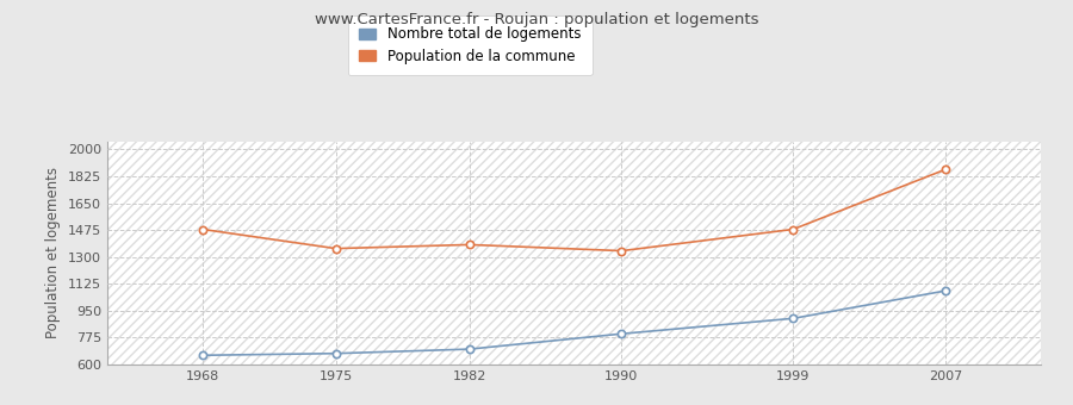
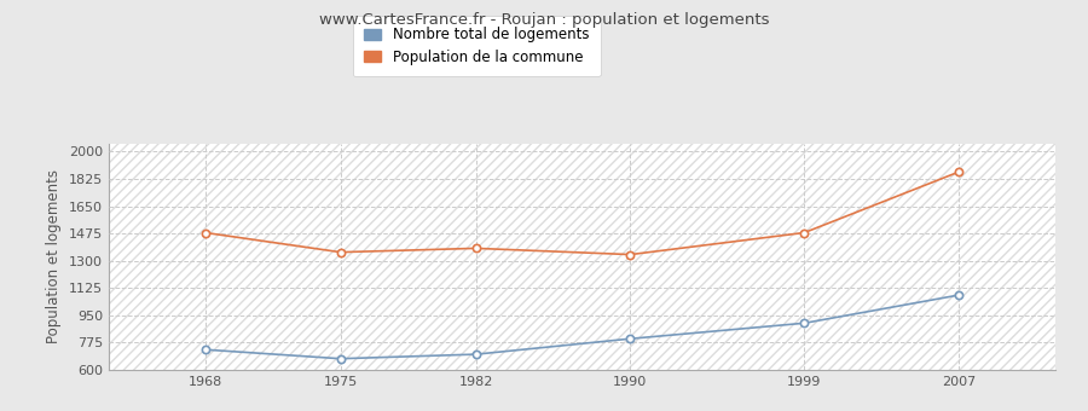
Nombre total de logements/1968: 660 -> 730
